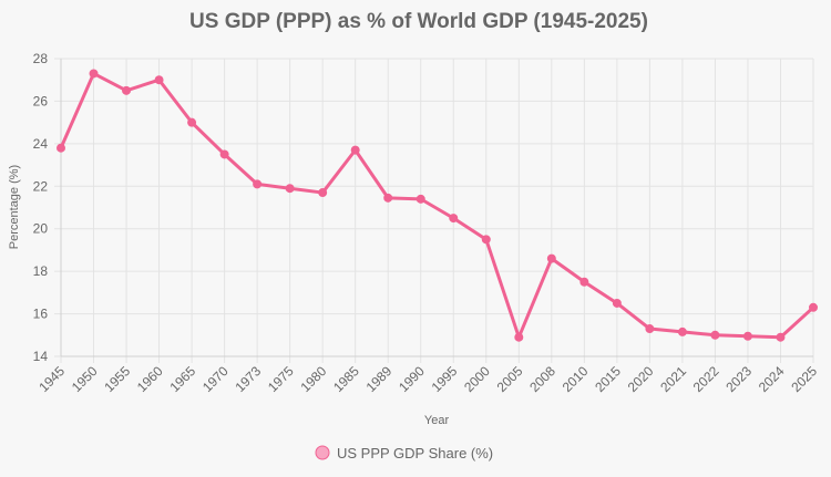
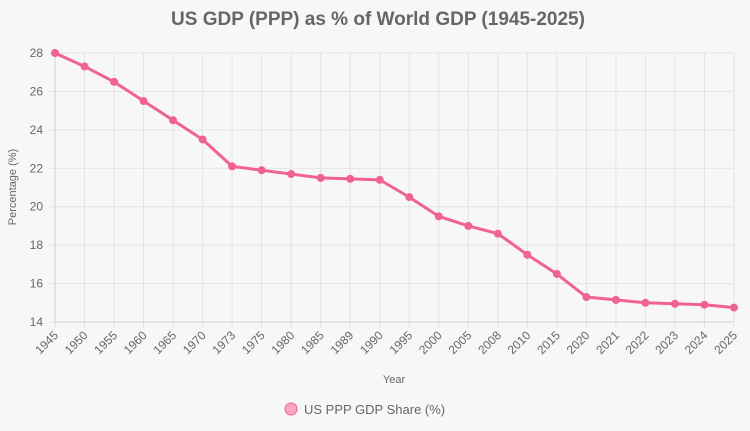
1945: 23.8 -> 28.0
1960: 27.0 -> 25.5
1965: 25.0 -> 24.5
1985: 23.7 -> 21.5
2005: 14.9 -> 19.0
2025: 16.3 -> 14.8
